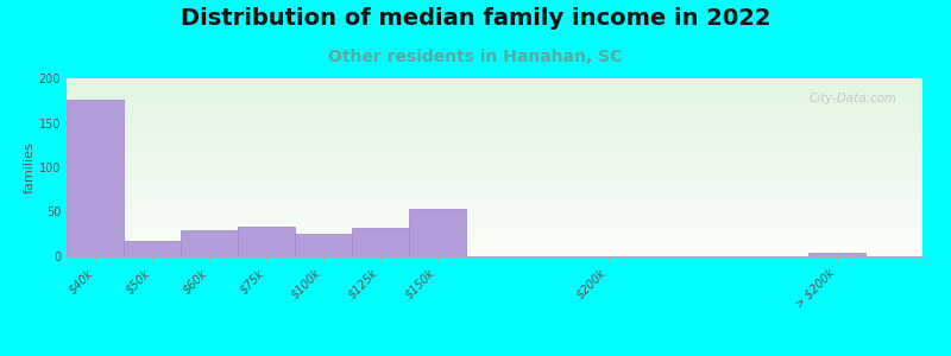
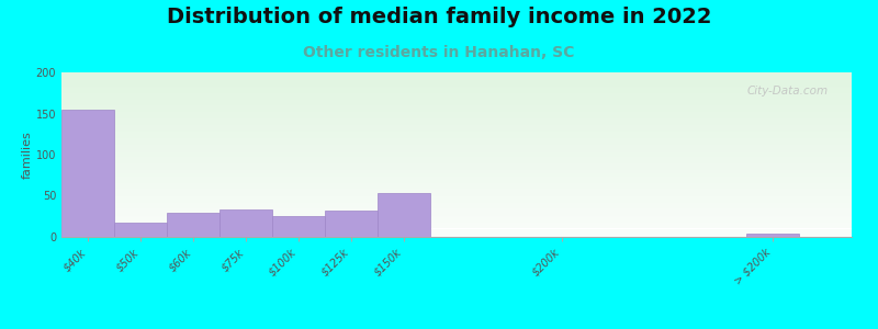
$40k: 176 -> 155
